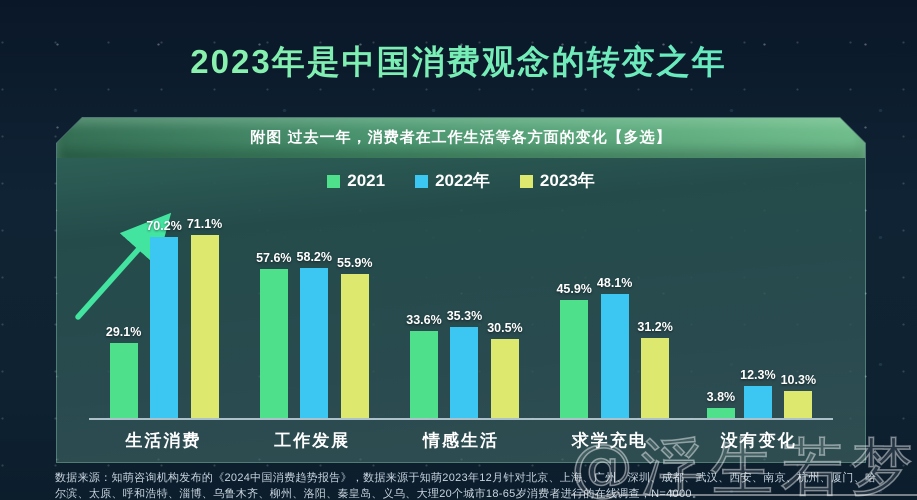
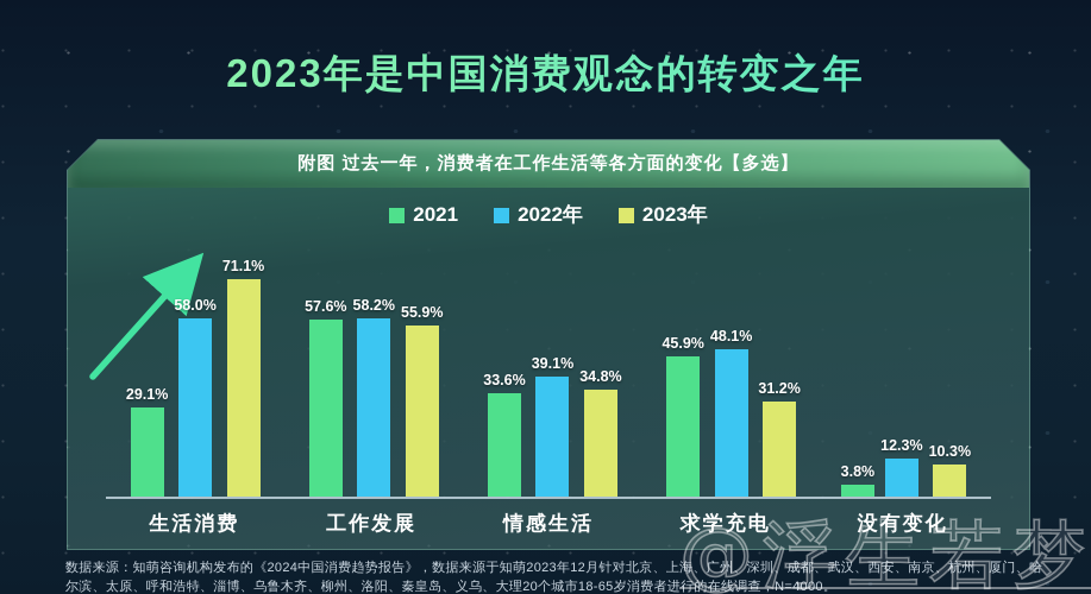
2022年/生活消费: 70.2% -> 58.0%
2022年/情感生活: 35.3% -> 39.1%
2023年/情感生活: 30.5% -> 34.8%
